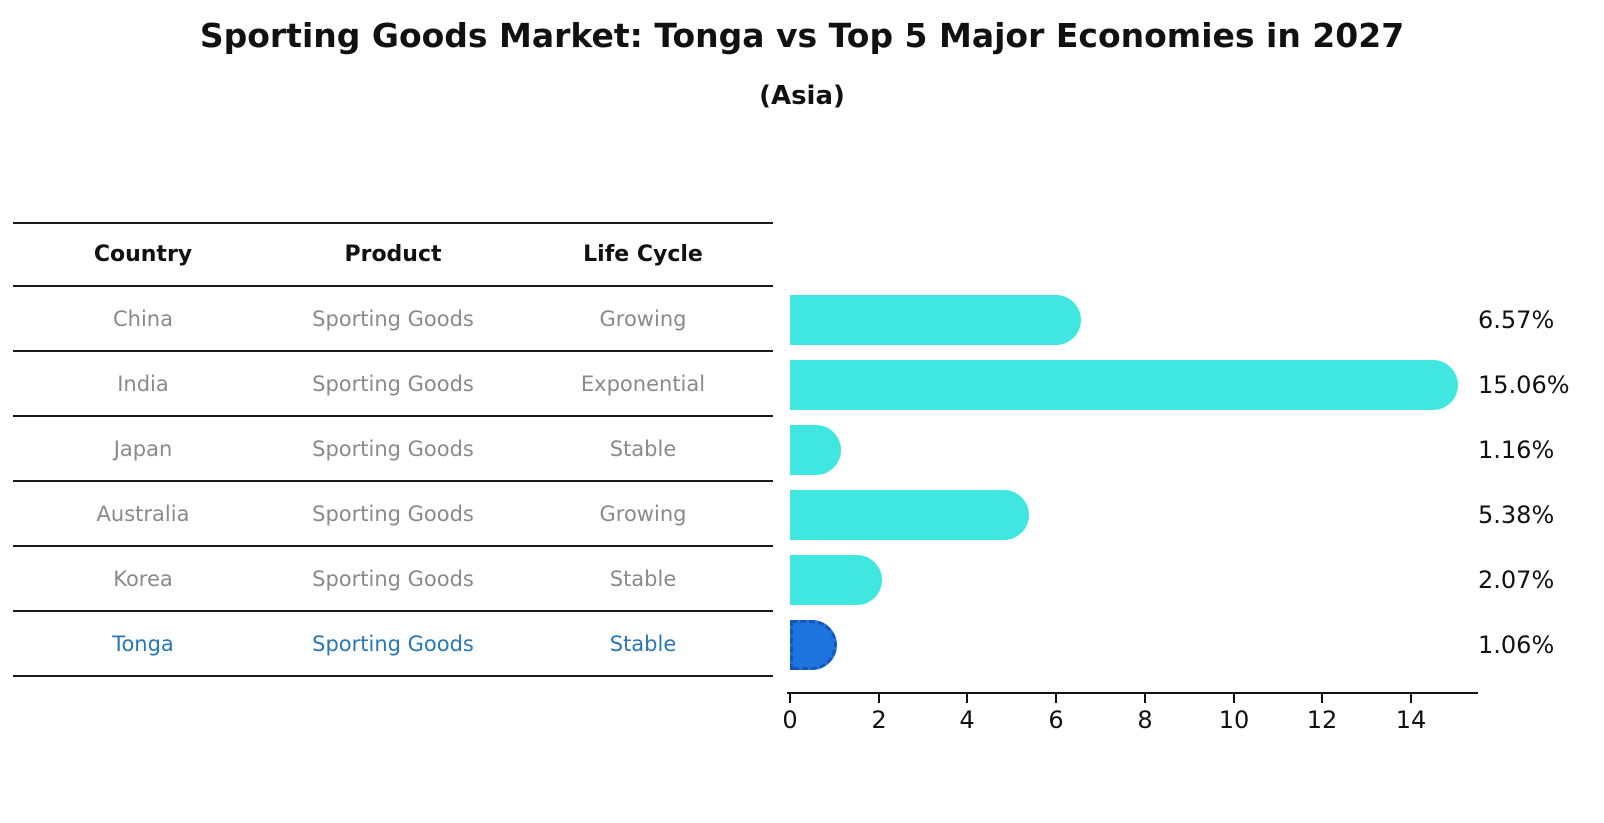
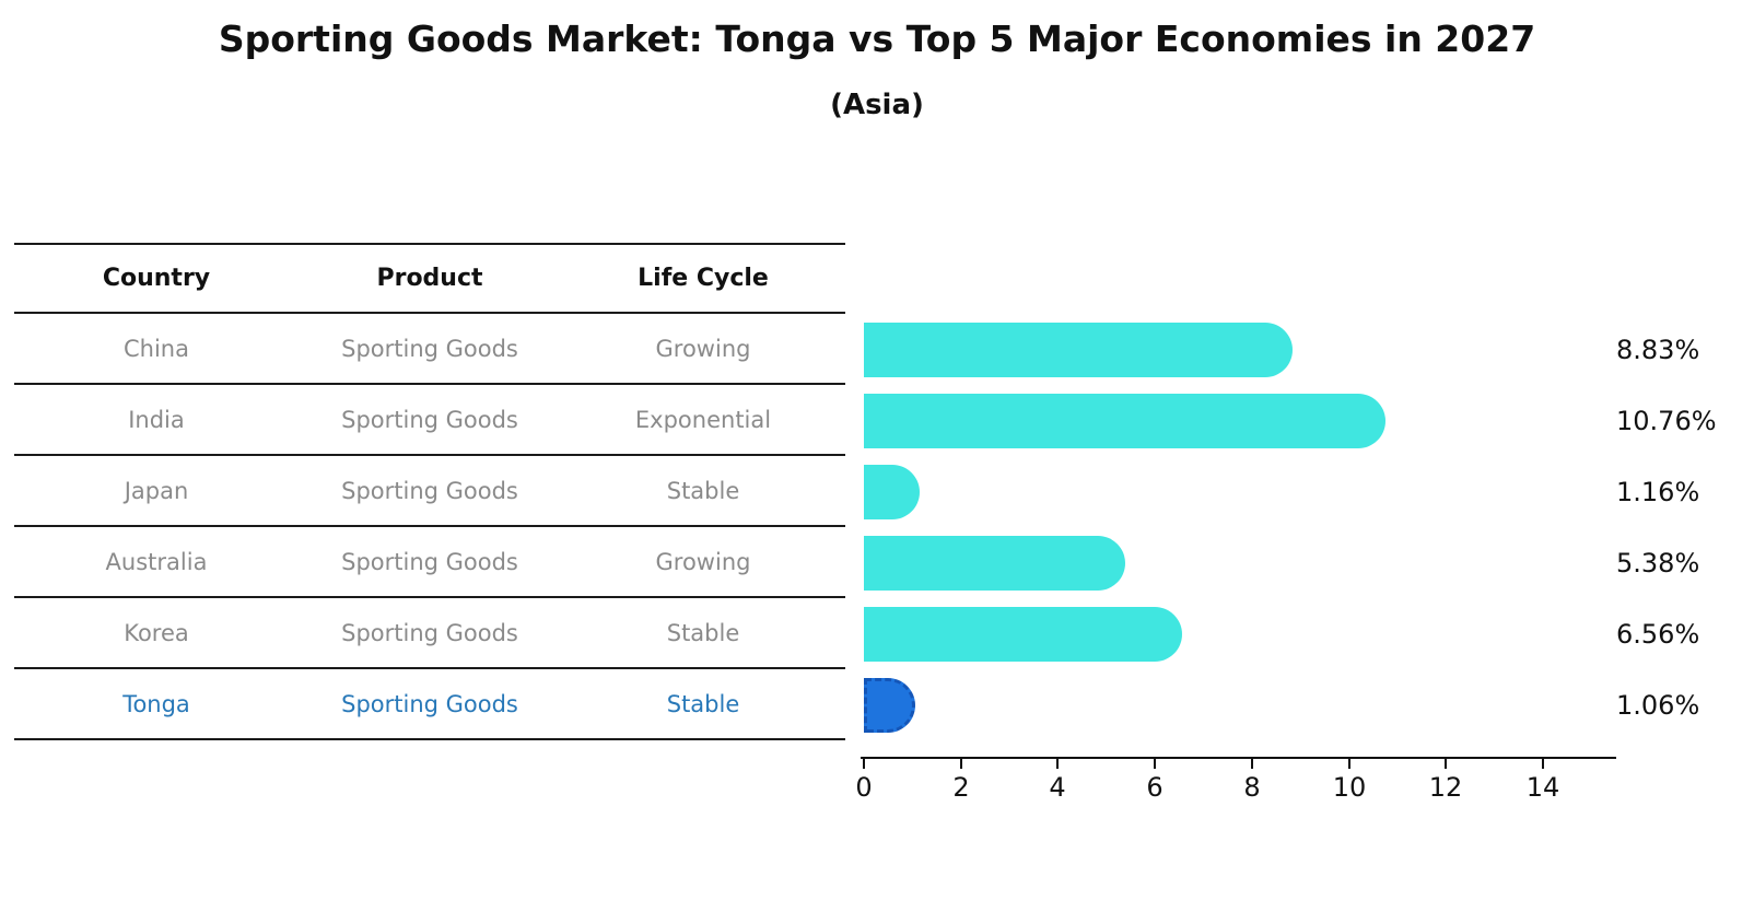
China: 6.57% -> 8.83%
India: 15.06% -> 10.76%
Korea: 2.07% -> 6.56%
